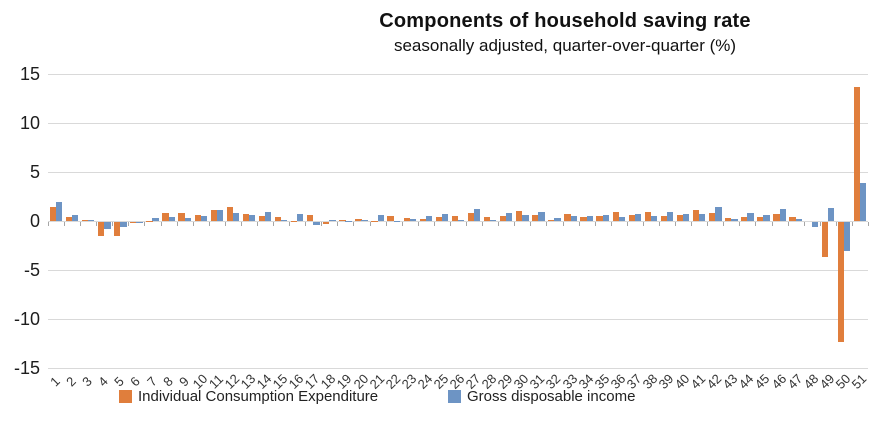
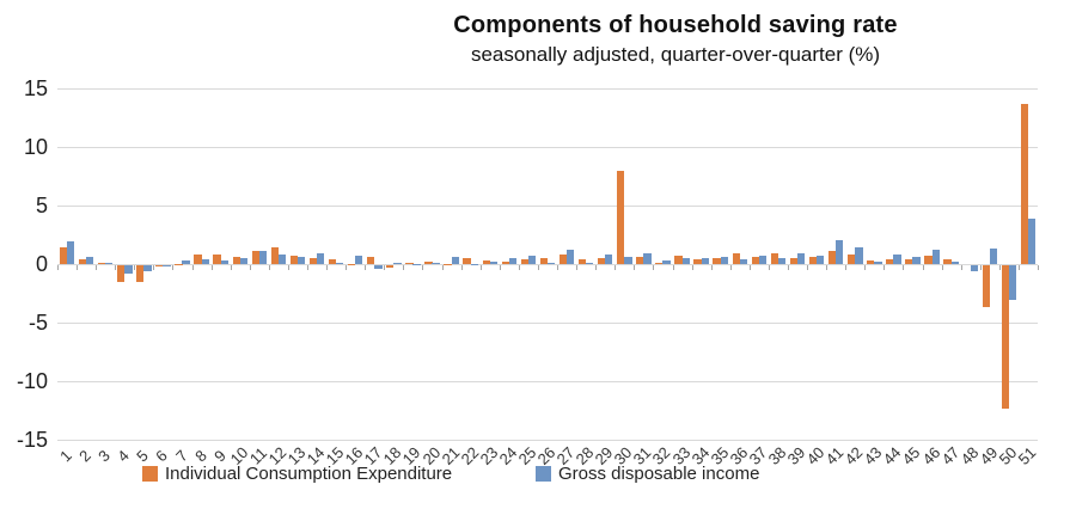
Individual Consumption Expenditure/30: 1 -> 8
Gross disposable income/41: 1 -> 2
